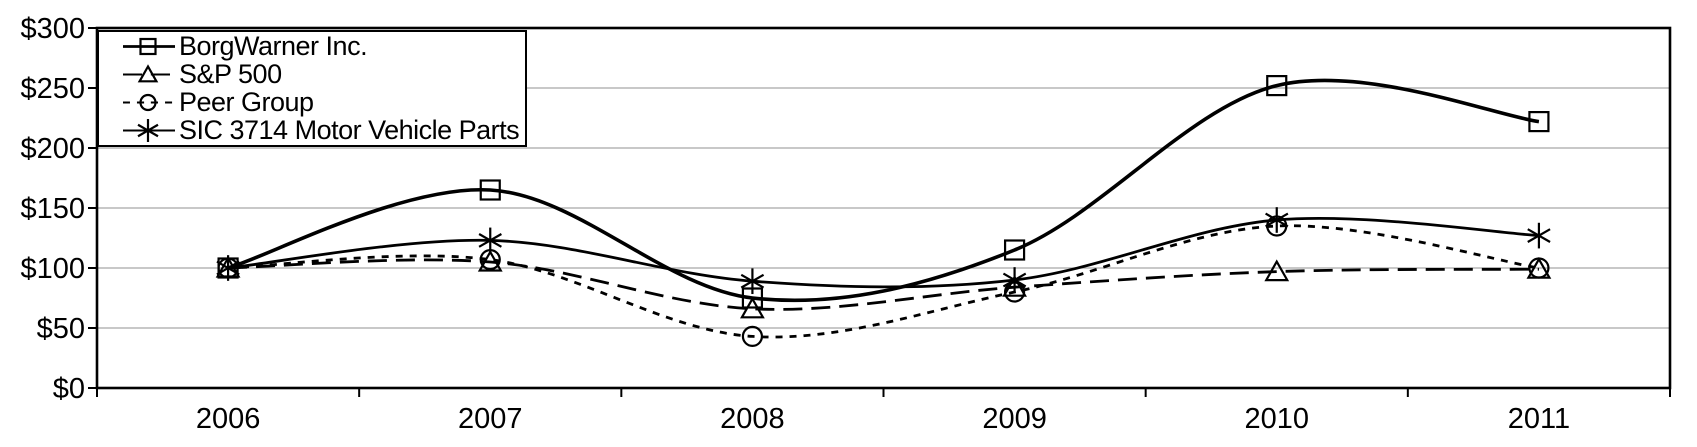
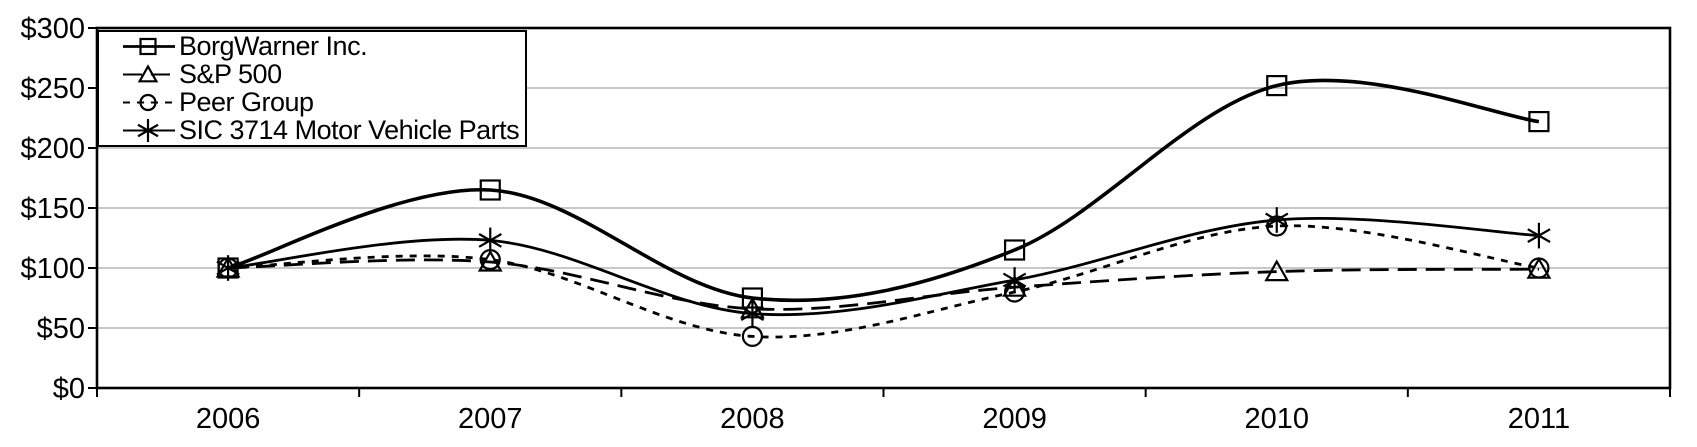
SIC 3714 Motor Vehicle Parts/2008: $89 -> $62
